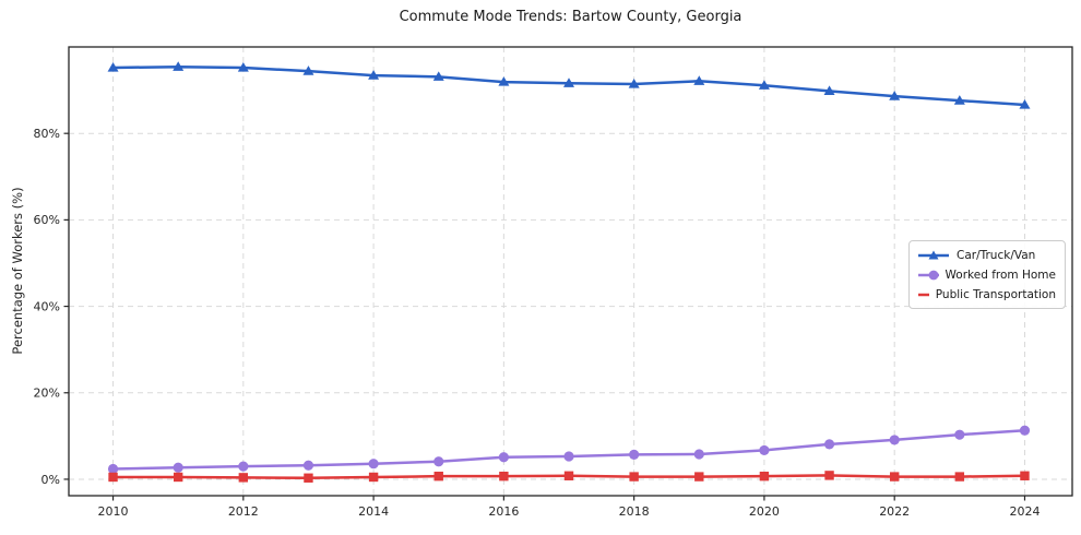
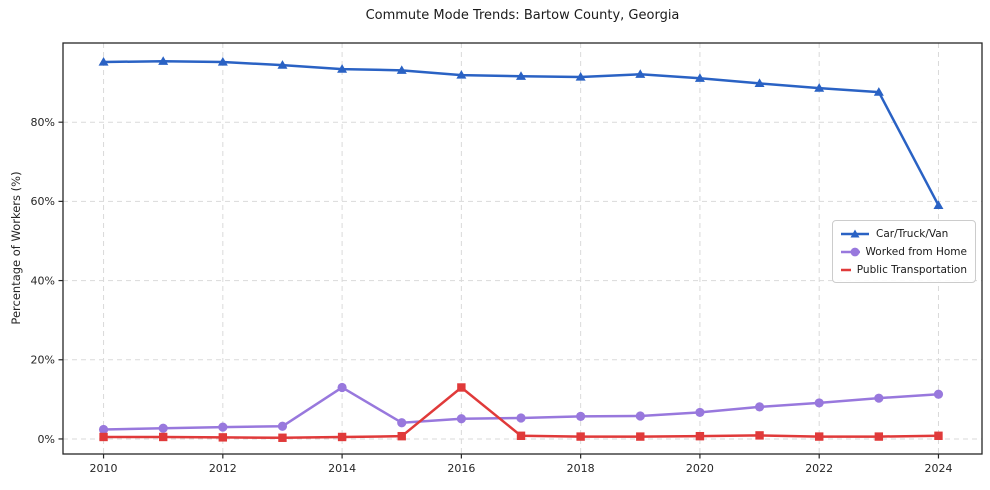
Worked from Home/2014: 4% -> 13%
Public Transportation/2016: 1% -> 13%
Car/Truck/Van/2024: 87% -> 59%
